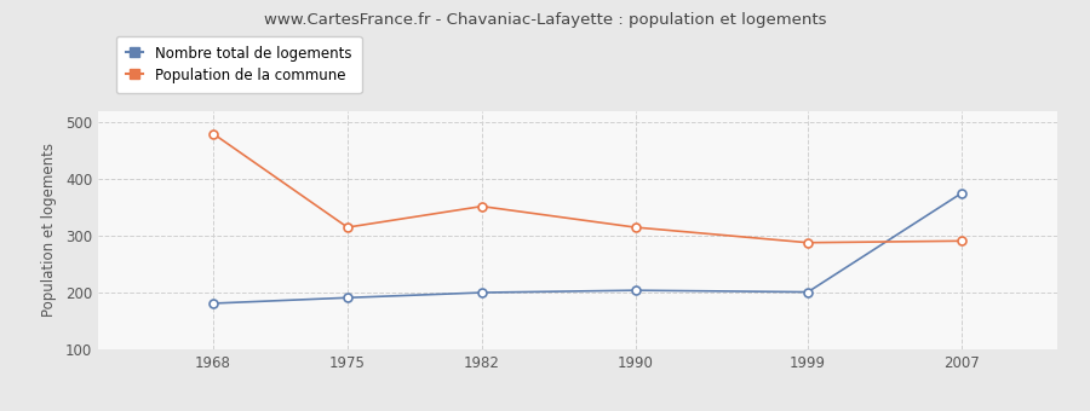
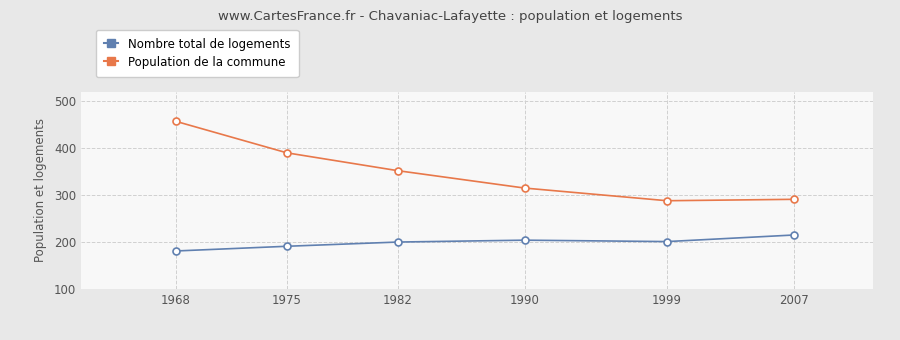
Population de la commune/1968: 480 -> 457
Population de la commune/1975: 315 -> 390
Nombre total de logements/2007: 375 -> 215
